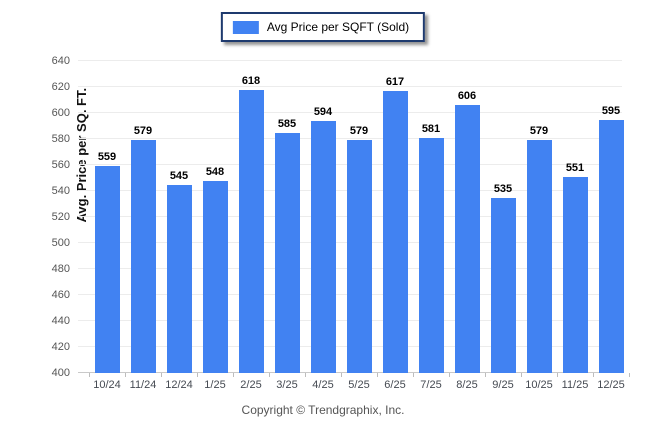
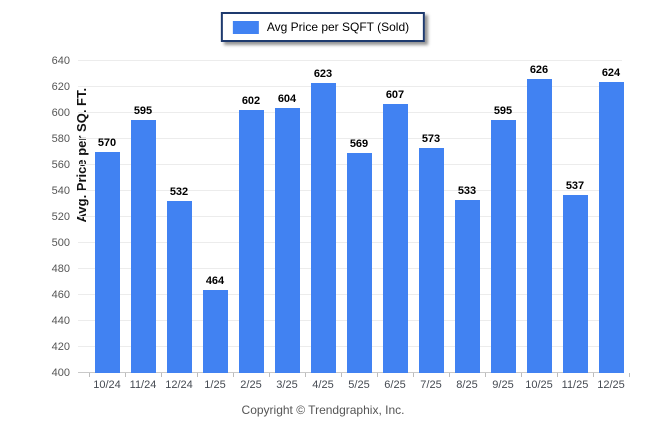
10/24: 559 -> 570
11/24: 579 -> 595
12/24: 545 -> 532
1/25: 548 -> 464
2/25: 618 -> 602
3/25: 585 -> 604
4/25: 594 -> 623
5/25: 579 -> 569
6/25: 617 -> 607
7/25: 581 -> 573
8/25: 606 -> 533
9/25: 535 -> 595
10/25: 579 -> 626
11/25: 551 -> 537
12/25: 595 -> 624
